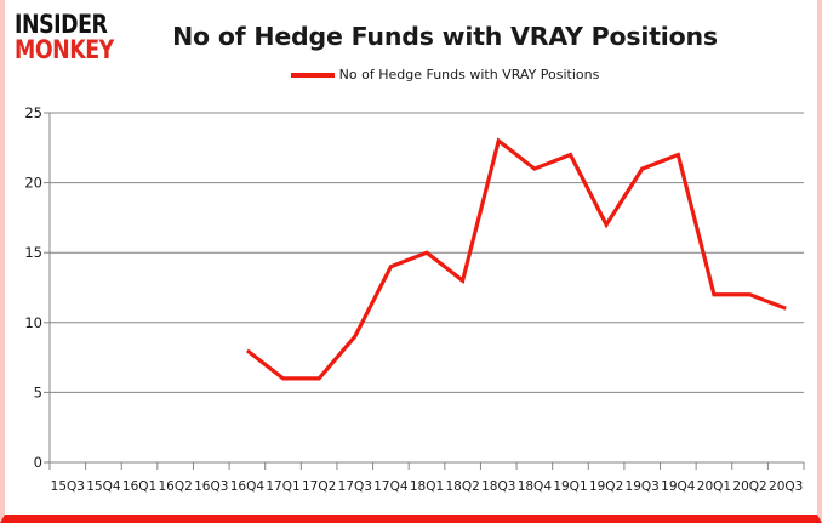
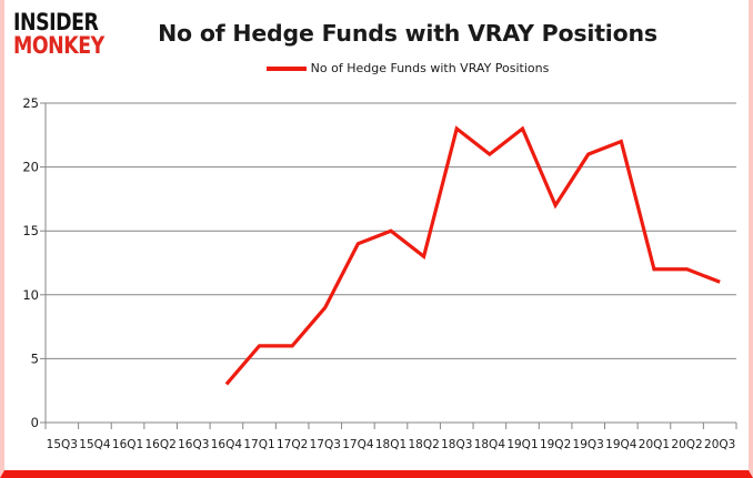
16Q4: 8 -> 3
19Q1: 22 -> 23
